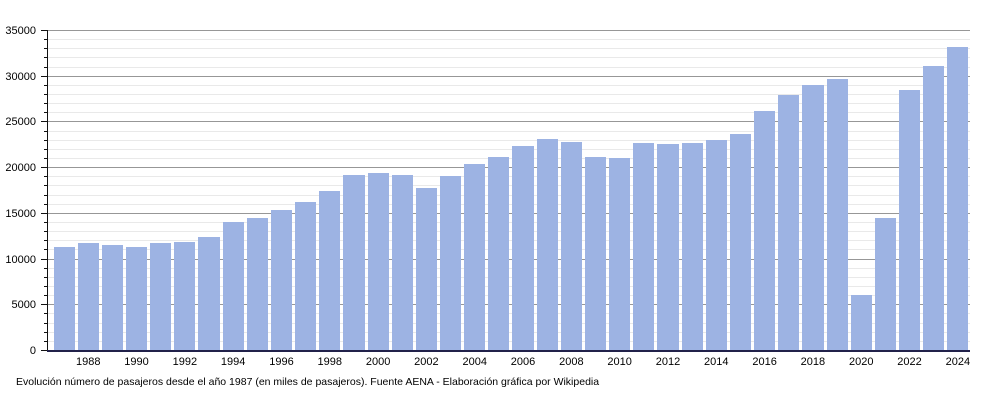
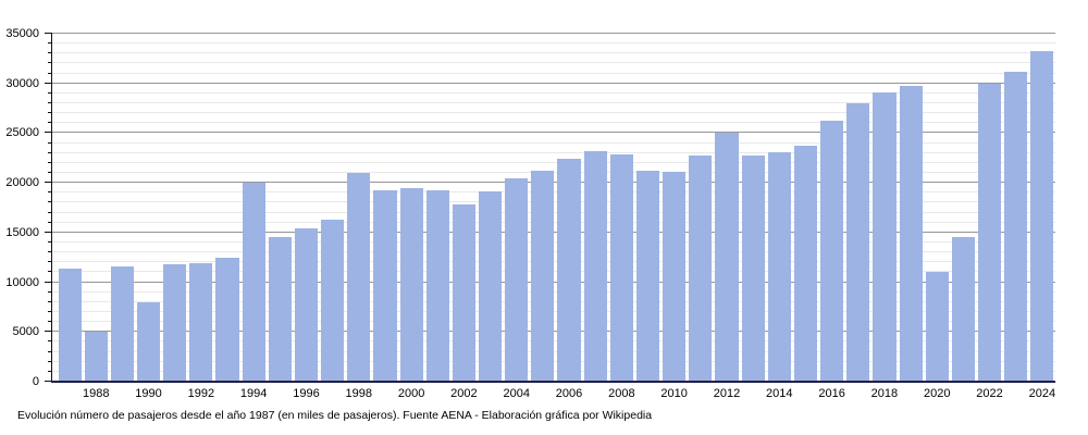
1988: 12000 -> 5000
1990: 11000 -> 8000
1994: 14000 -> 20000
1998: 17000 -> 21000
2012: 23000 -> 25000
2020: 6000 -> 11000
2022: 29000 -> 30000
